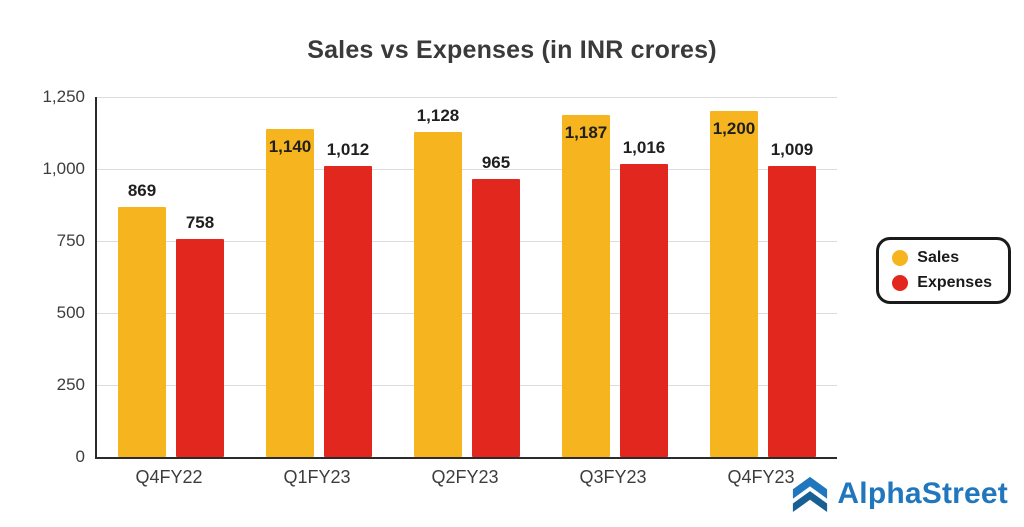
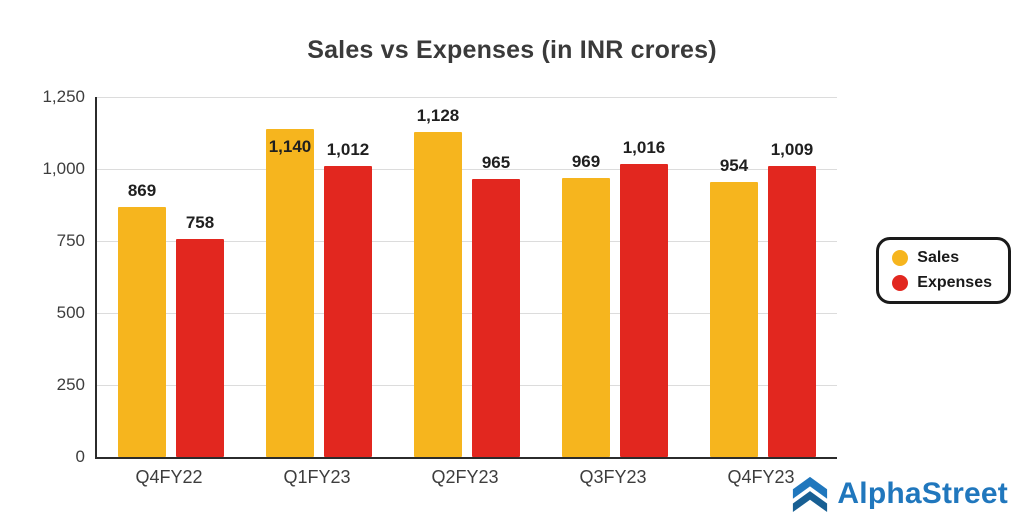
Sales/Q3FY23: 1,187 -> 969
Sales/Q4FY23: 1,200 -> 954
